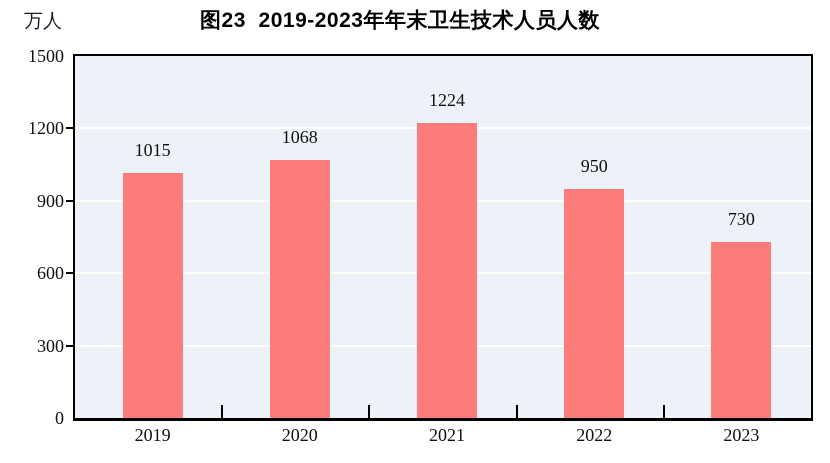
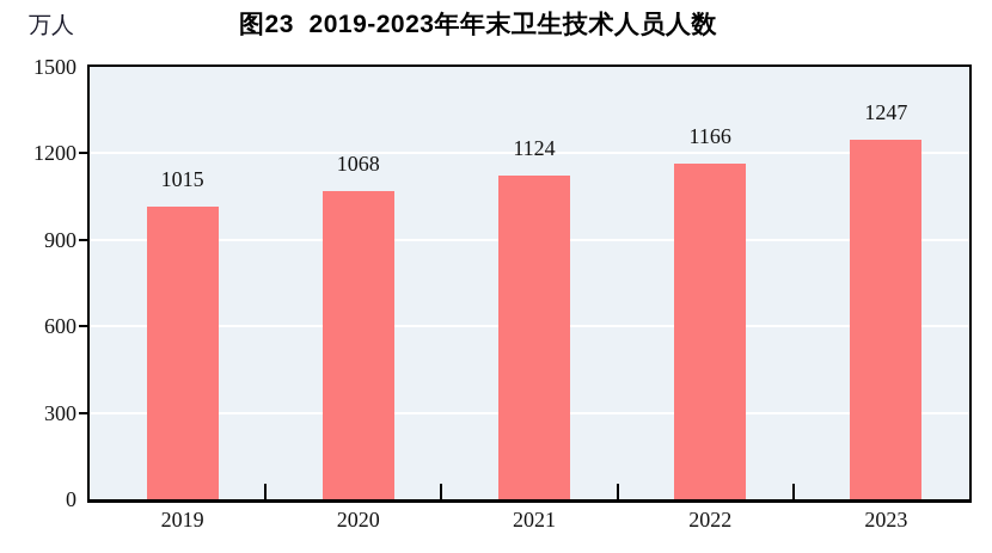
2021: 1224 -> 1124
2022: 950 -> 1166
2023: 730 -> 1247
